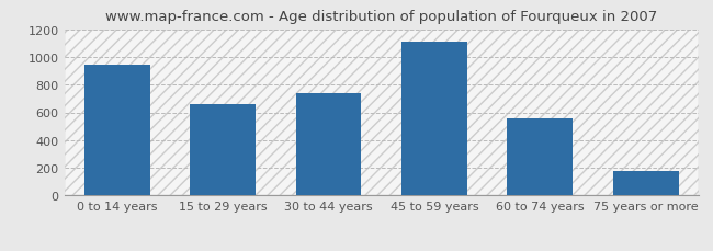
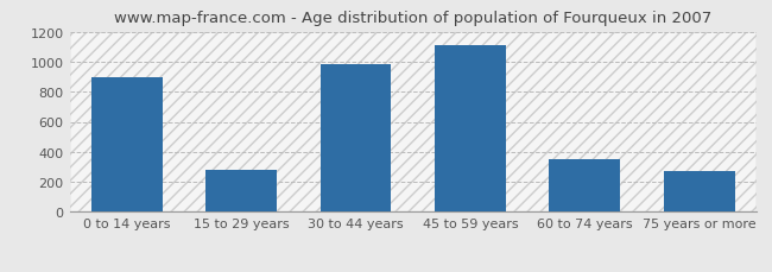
0 to 14 years: 940 -> 900
15 to 29 years: 660 -> 280
30 to 44 years: 740 -> 980
60 to 74 years: 560 -> 350
75 years or more: 180 -> 270
